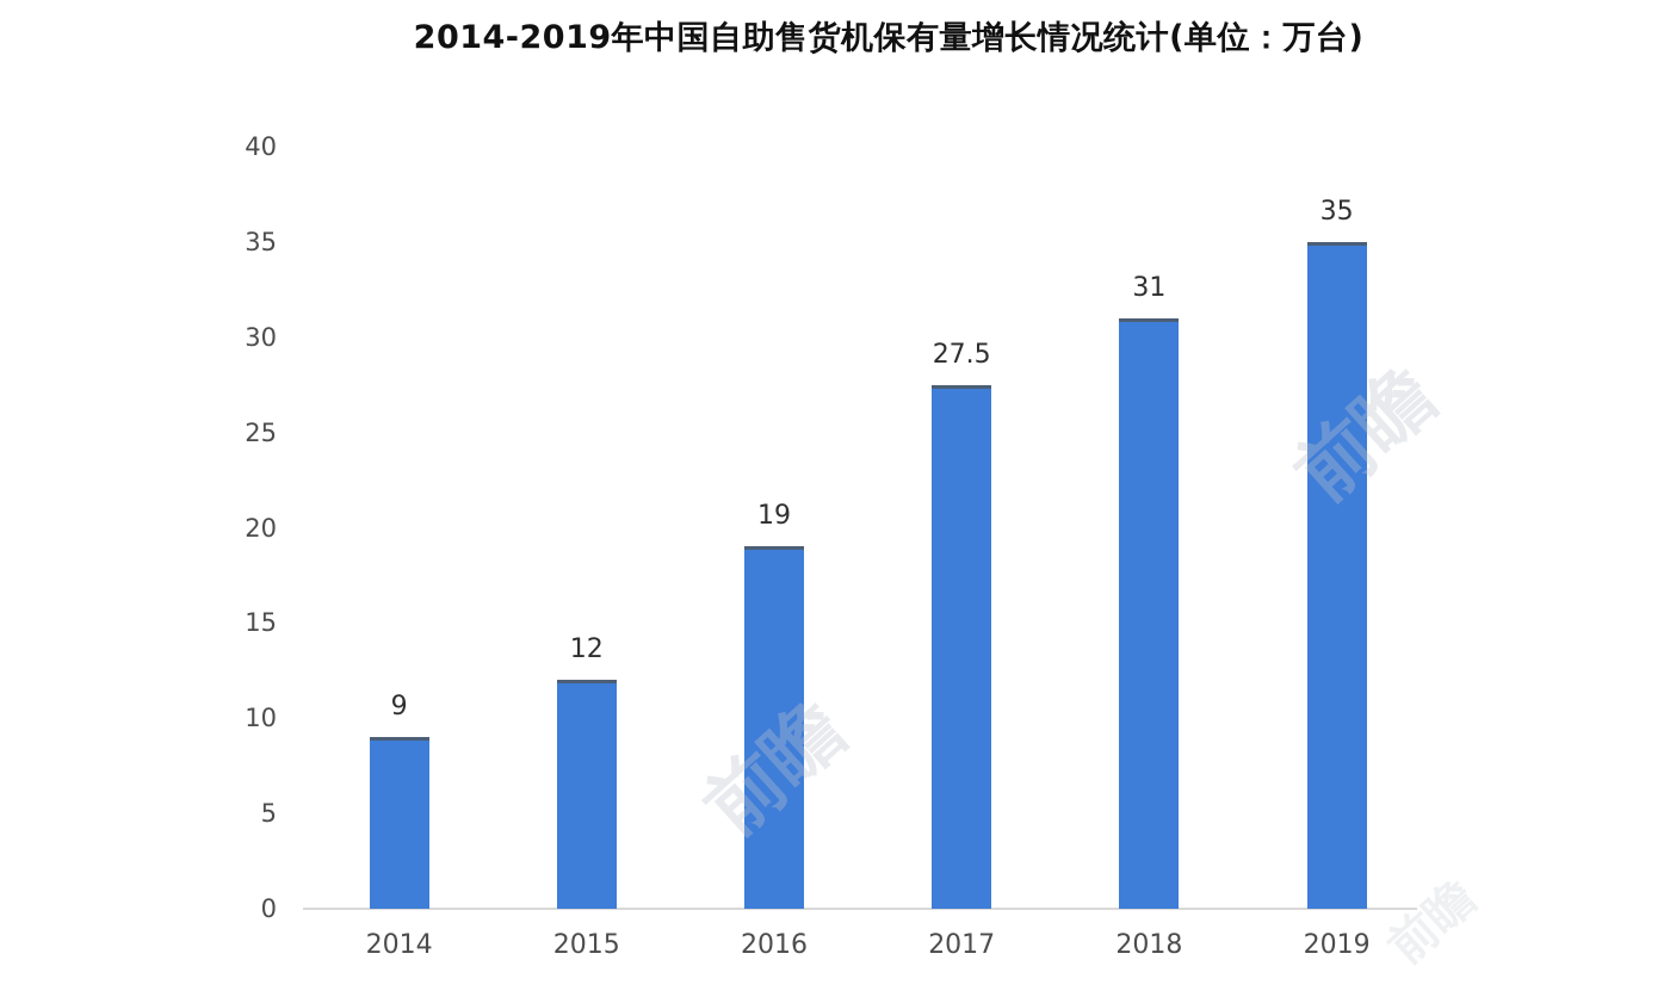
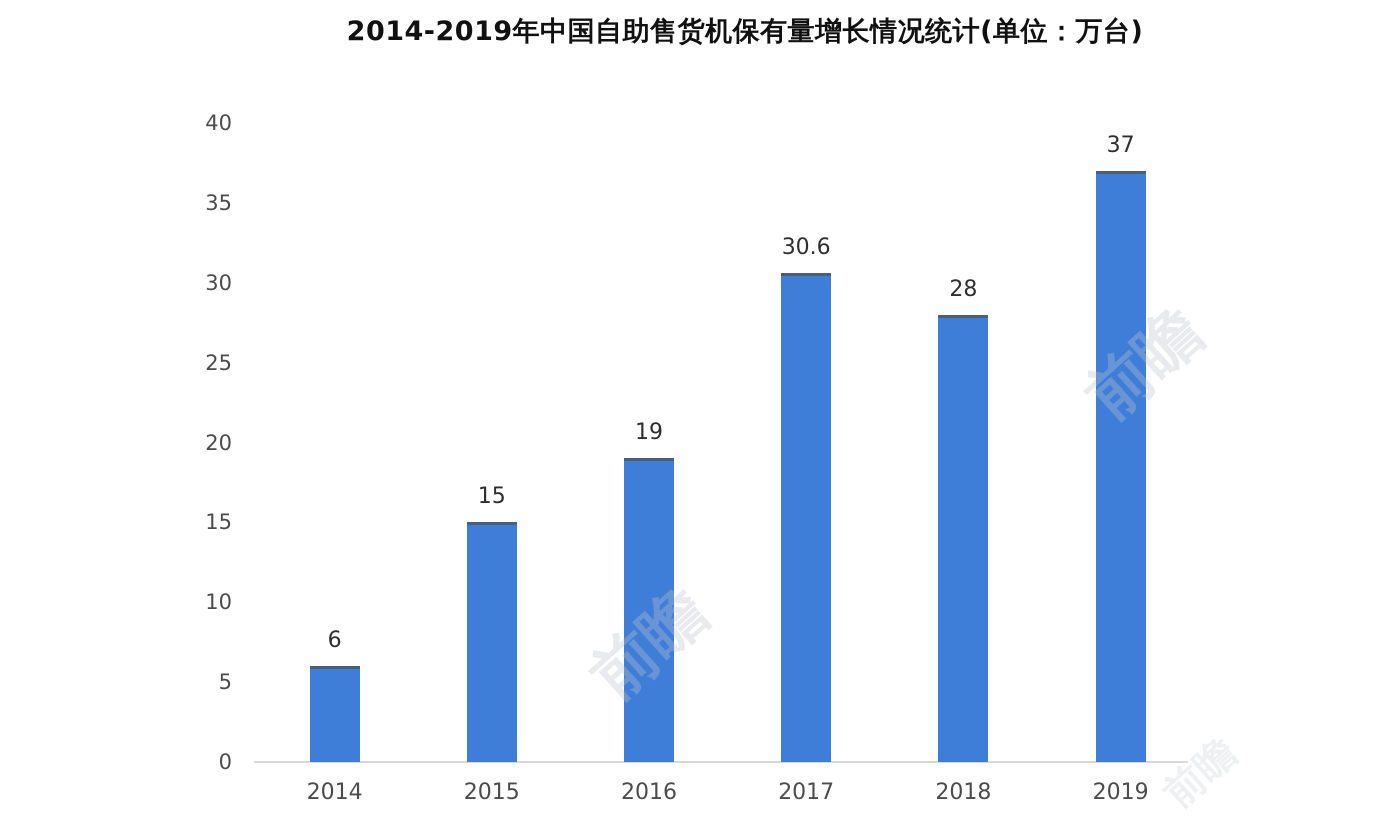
2014: 9 -> 6
2015: 12 -> 15
2017: 27.5 -> 30.6
2018: 31 -> 28
2019: 35 -> 37
